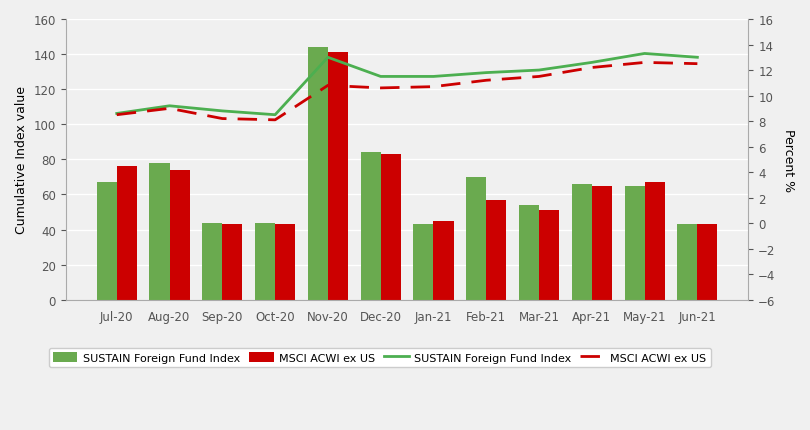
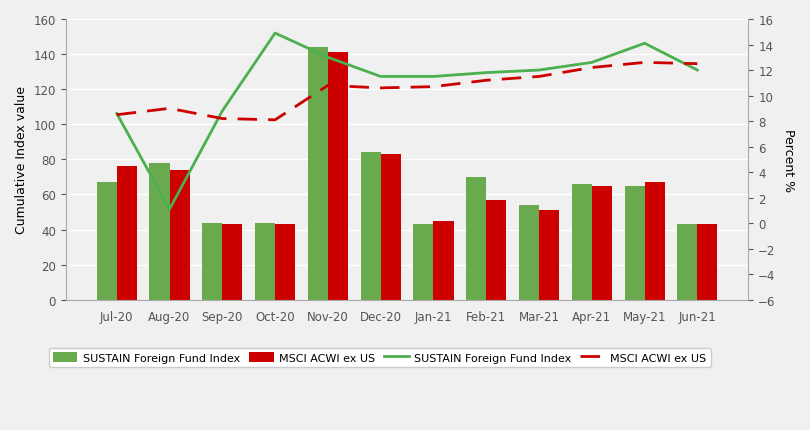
SUSTAIN Foreign Fund Index/Aug-20: 9.2 -> 1.1
SUSTAIN Foreign Fund Index/Oct-20: 8.5 -> 14.9
SUSTAIN Foreign Fund Index/May-21: 13.3 -> 14.1
SUSTAIN Foreign Fund Index/Jun-21: 13.0 -> 12.0
